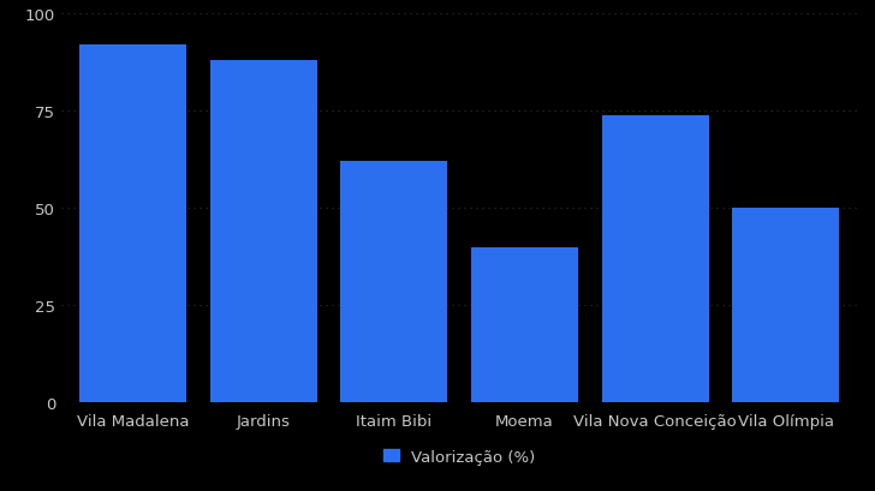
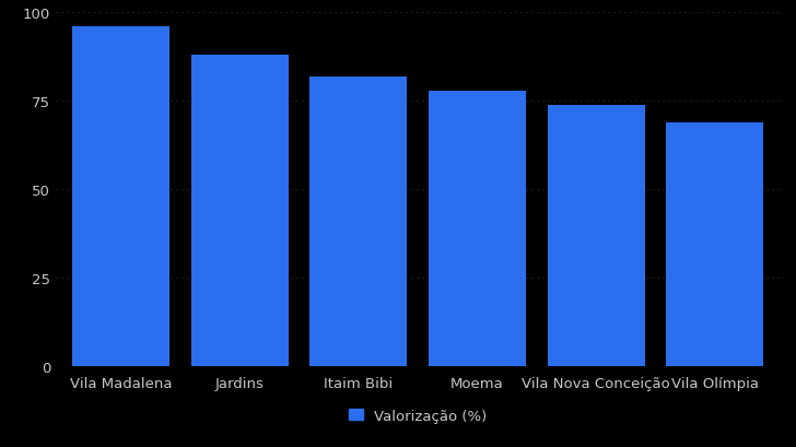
Vila Madalena: 92 -> 96
Itaim Bibi: 62 -> 82
Moema: 40 -> 78
Vila Olímpia: 50 -> 69
